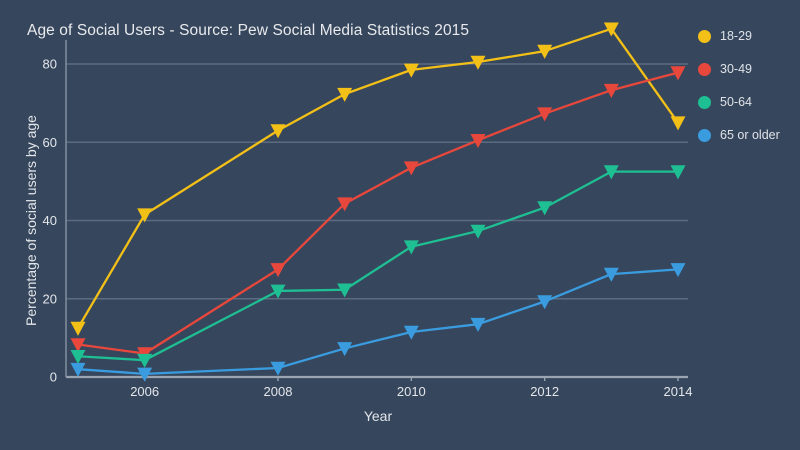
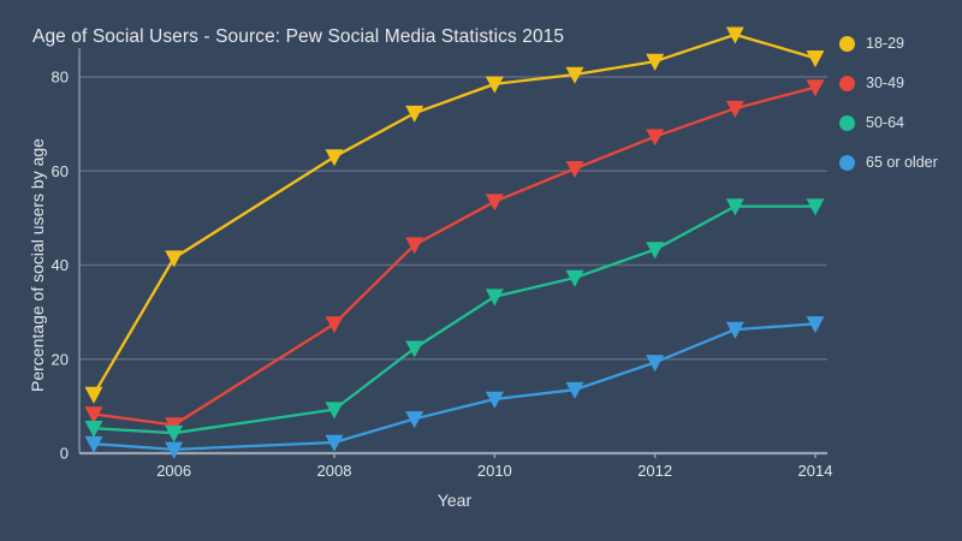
50-64/2008: 22 -> 9
18-29/2014: 65 -> 84
